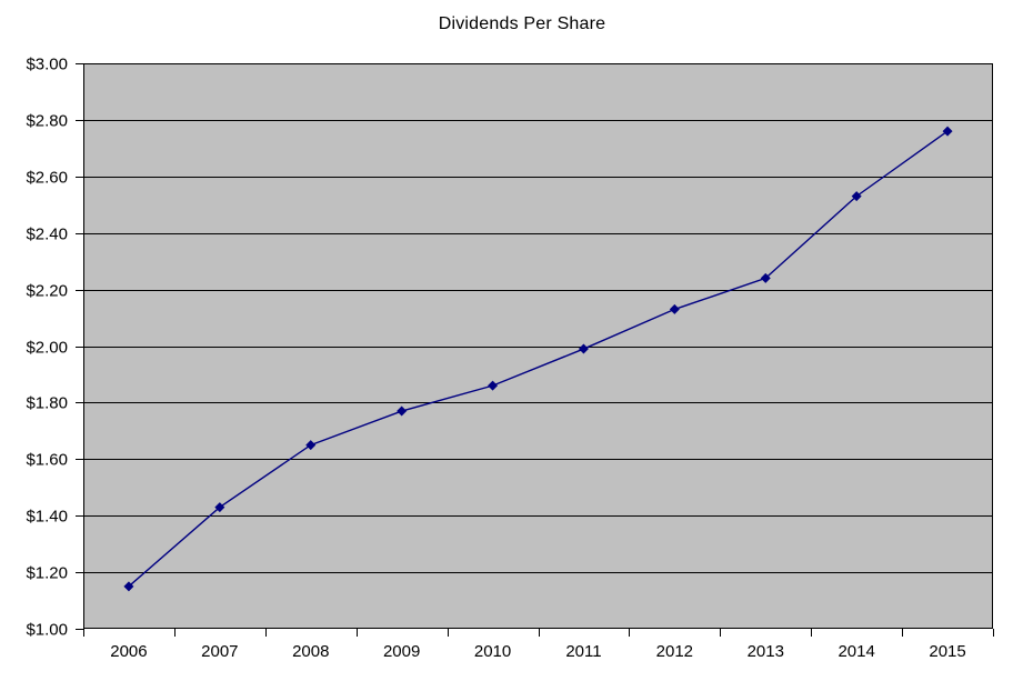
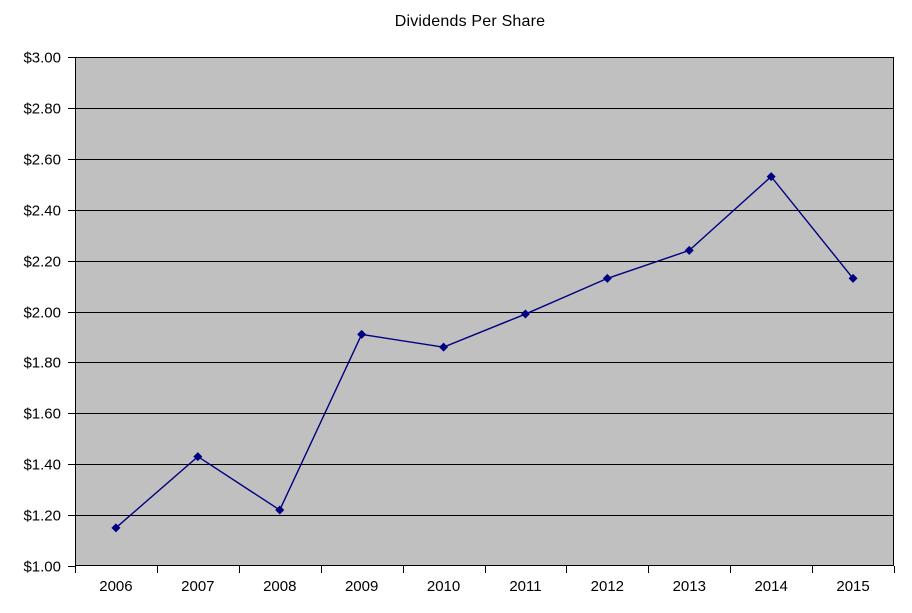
2008: $1.65 -> $1.22
2009: $1.77 -> $1.91
2015: $2.76 -> $2.13
